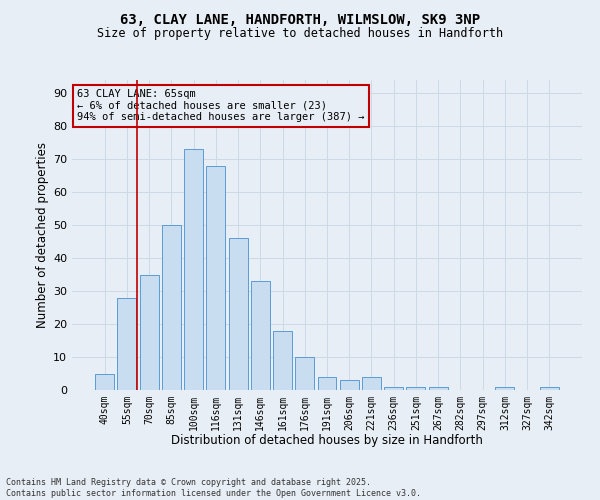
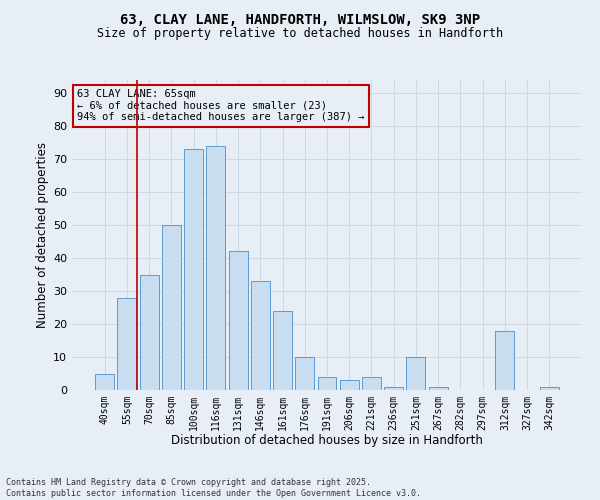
116sqm: 68 -> 74
131sqm: 46 -> 42
161sqm: 18 -> 24
251sqm: 1 -> 10
312sqm: 1 -> 18
